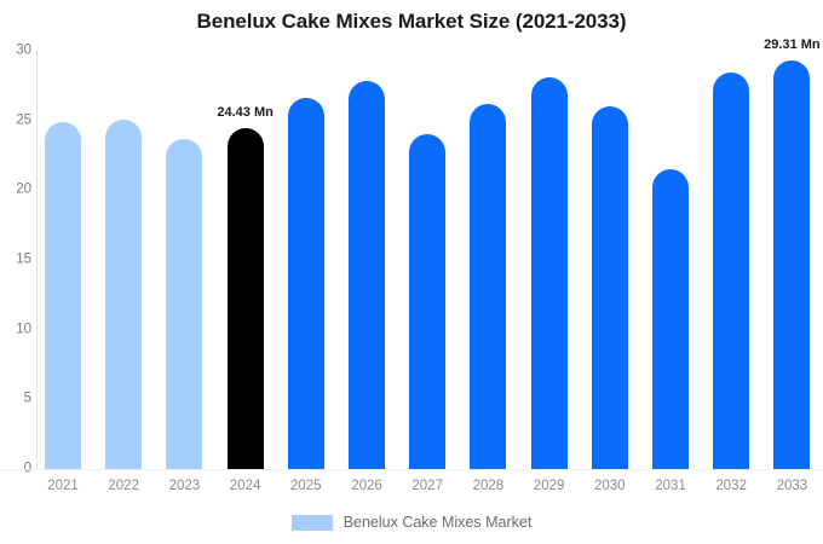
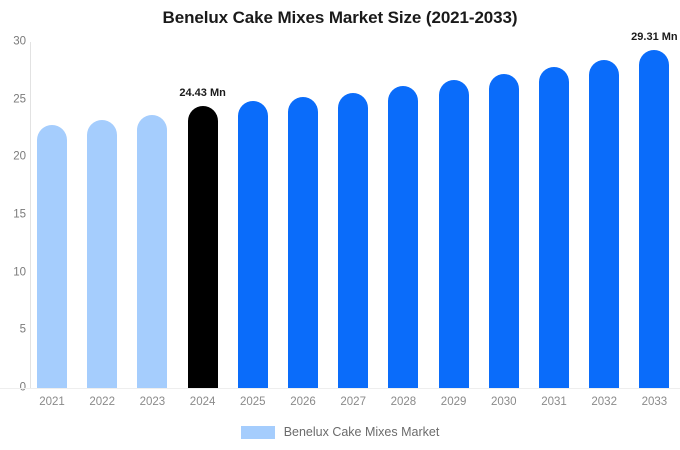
2021: 24.9 -> 22.8
2022: 25.1 -> 23.2
2025: 26.6 -> 24.9
2026: 27.8 -> 25.2
2027: 24.0 -> 25.6
2029: 28.1 -> 26.7
2030: 26.0 -> 27.2
2031: 21.5 -> 27.8
